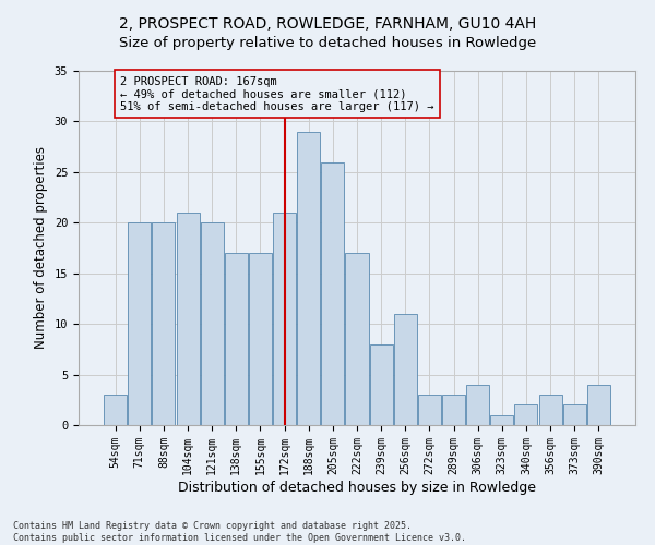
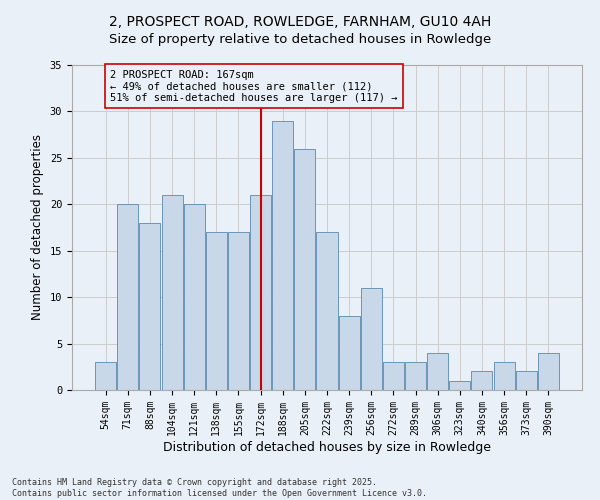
88sqm: 20 -> 18
